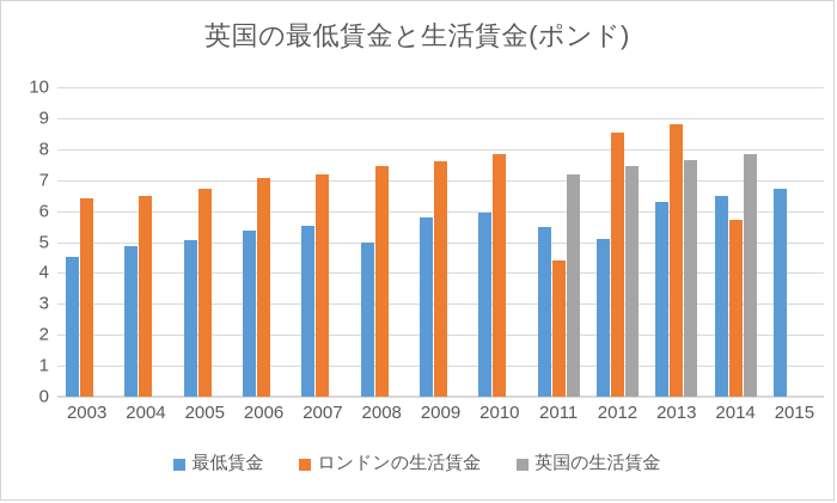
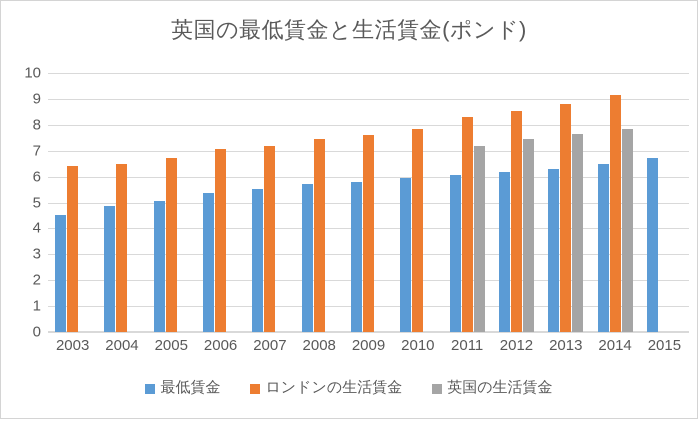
最低賃金/2008: 5.0 -> 5.7
最低賃金/2011: 5.5 -> 6.1
ロンドンの生活賃金/2011: 4.4 -> 8.3
最低賃金/2012: 5.1 -> 6.2
ロンドンの生活賃金/2014: 5.7 -> 9.2
